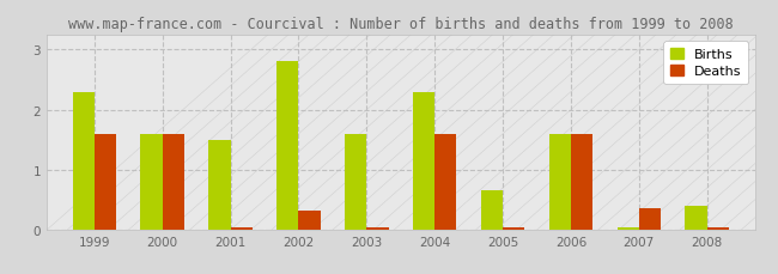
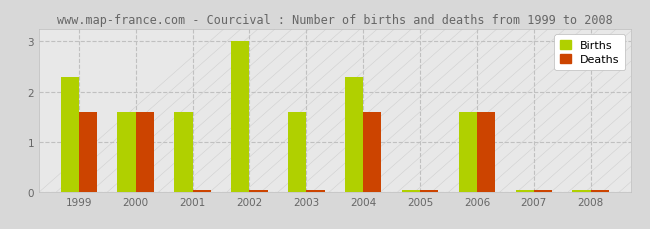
Births/2001: 1.50 -> 1.60
Births/2002: 2.82 -> 3.00
Deaths/2002: 0.32 -> 0.04
Births/2005: 0.66 -> 0.04
Deaths/2007: 0.36 -> 0.04
Births/2008: 0.40 -> 0.04
